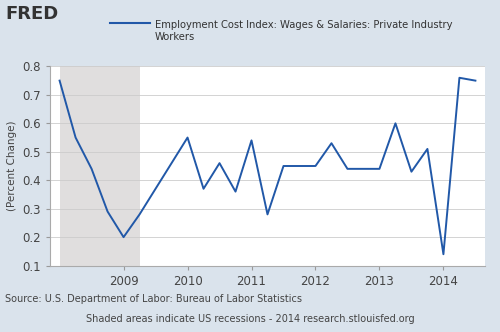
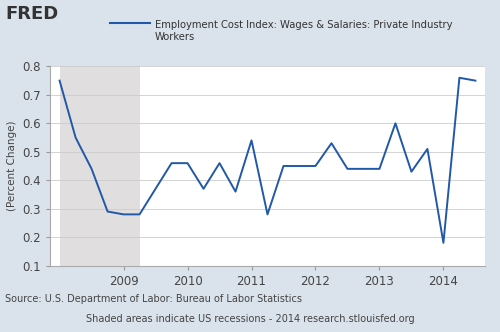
2009: 0.20 -> 0.28
2010: 0.55 -> 0.46
2014: 0.14 -> 0.18
